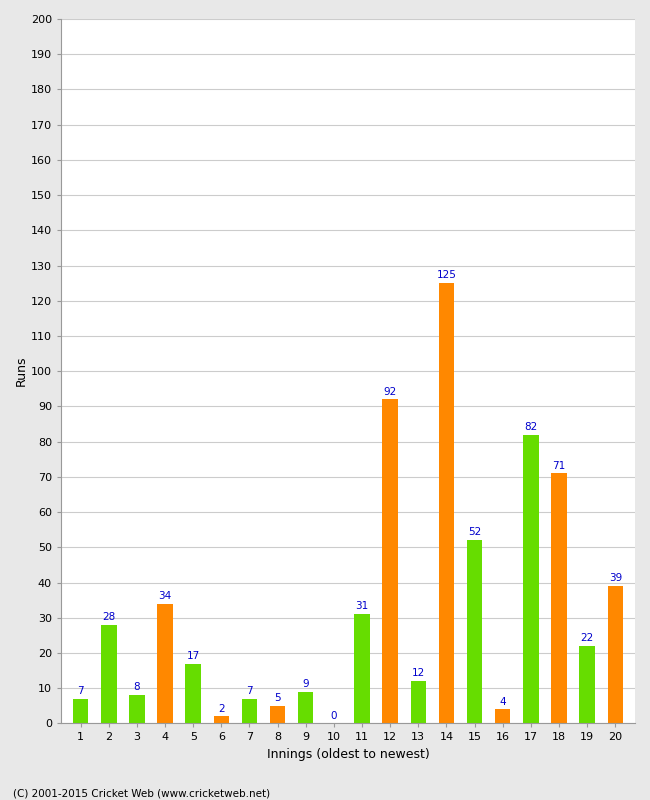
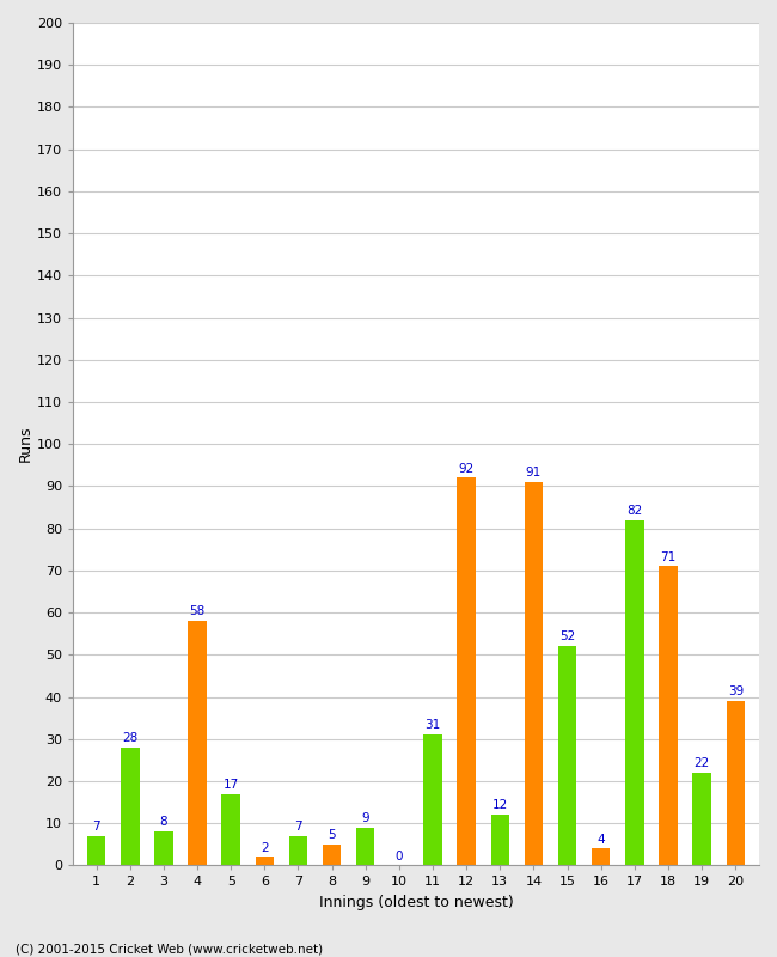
4: 34 -> 58
14: 125 -> 91
